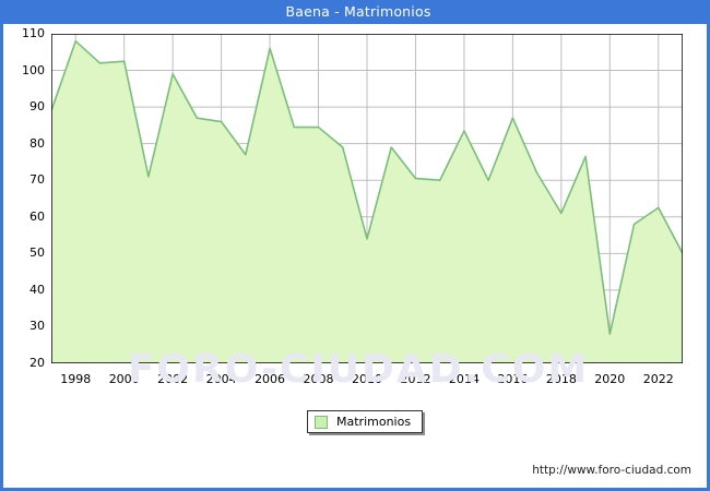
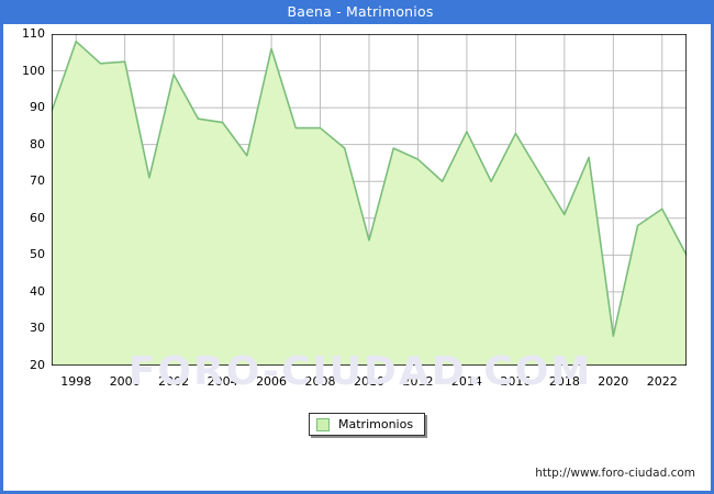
2012: 70 -> 76
2016: 87 -> 83
